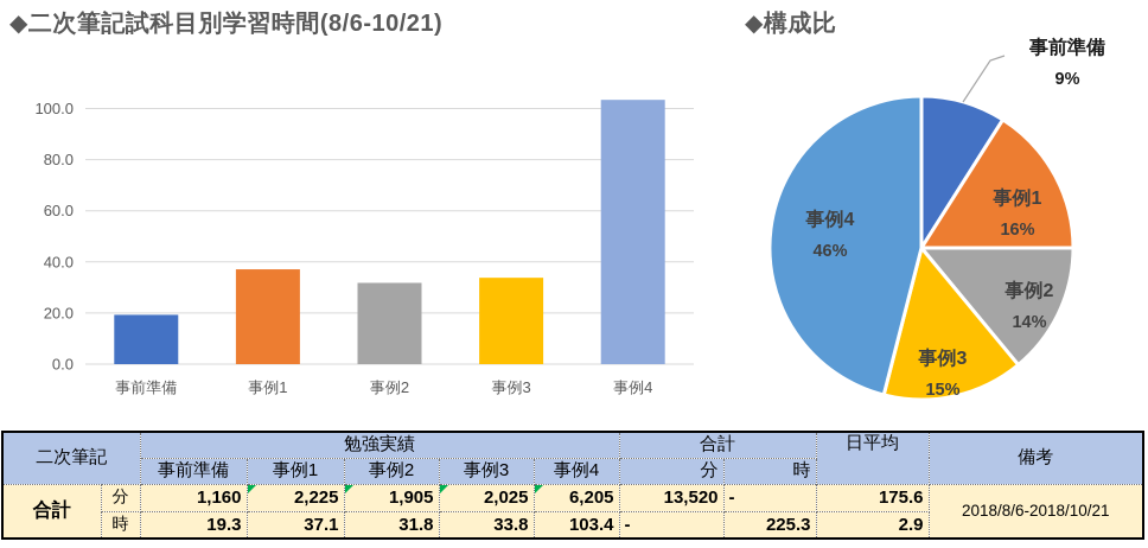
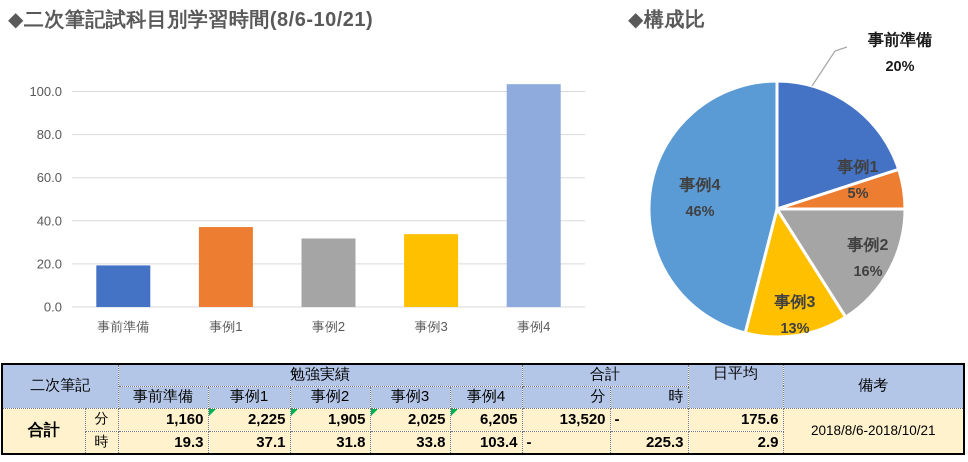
◆構成比/事前準備: 9% -> 20%
◆構成比/事例1: 16% -> 5%
◆構成比/事例2: 14% -> 16%
◆構成比/事例3: 15% -> 13%
